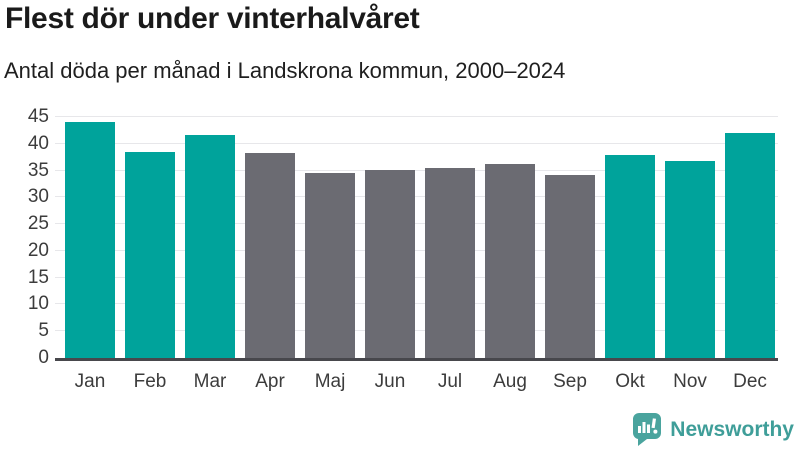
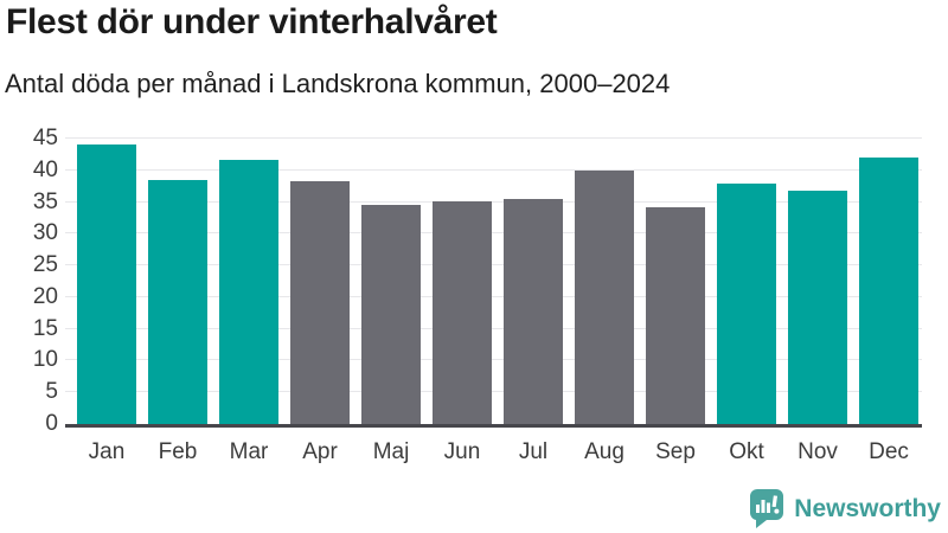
Aug: 36 -> 40
